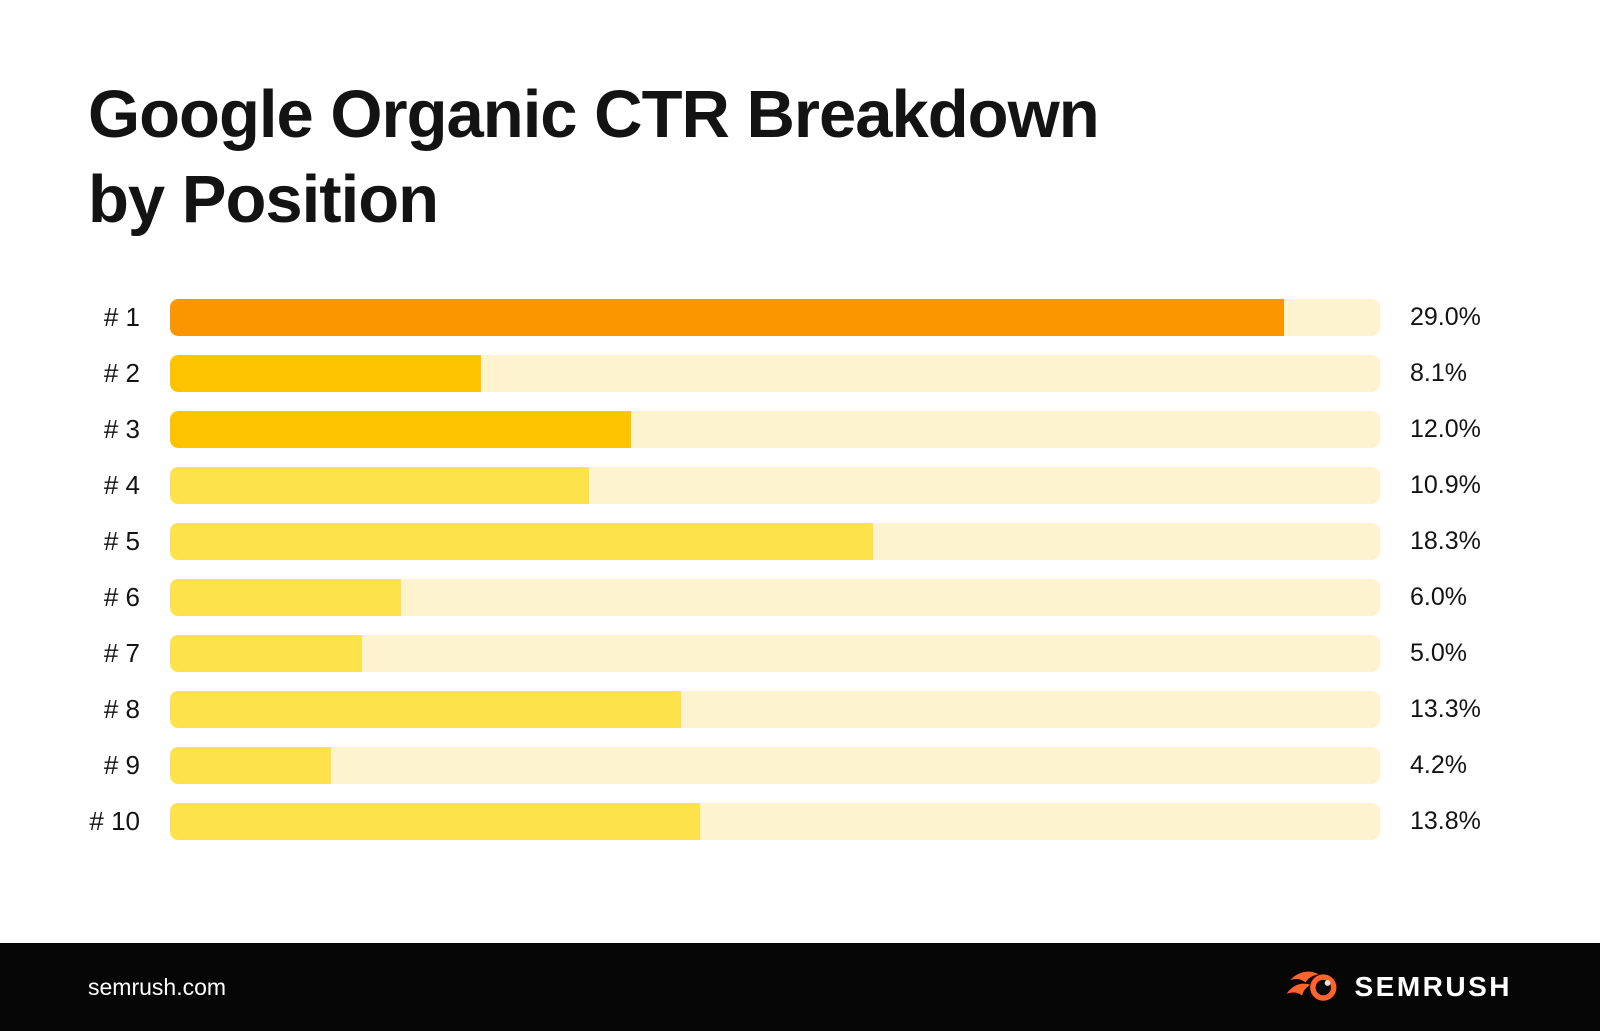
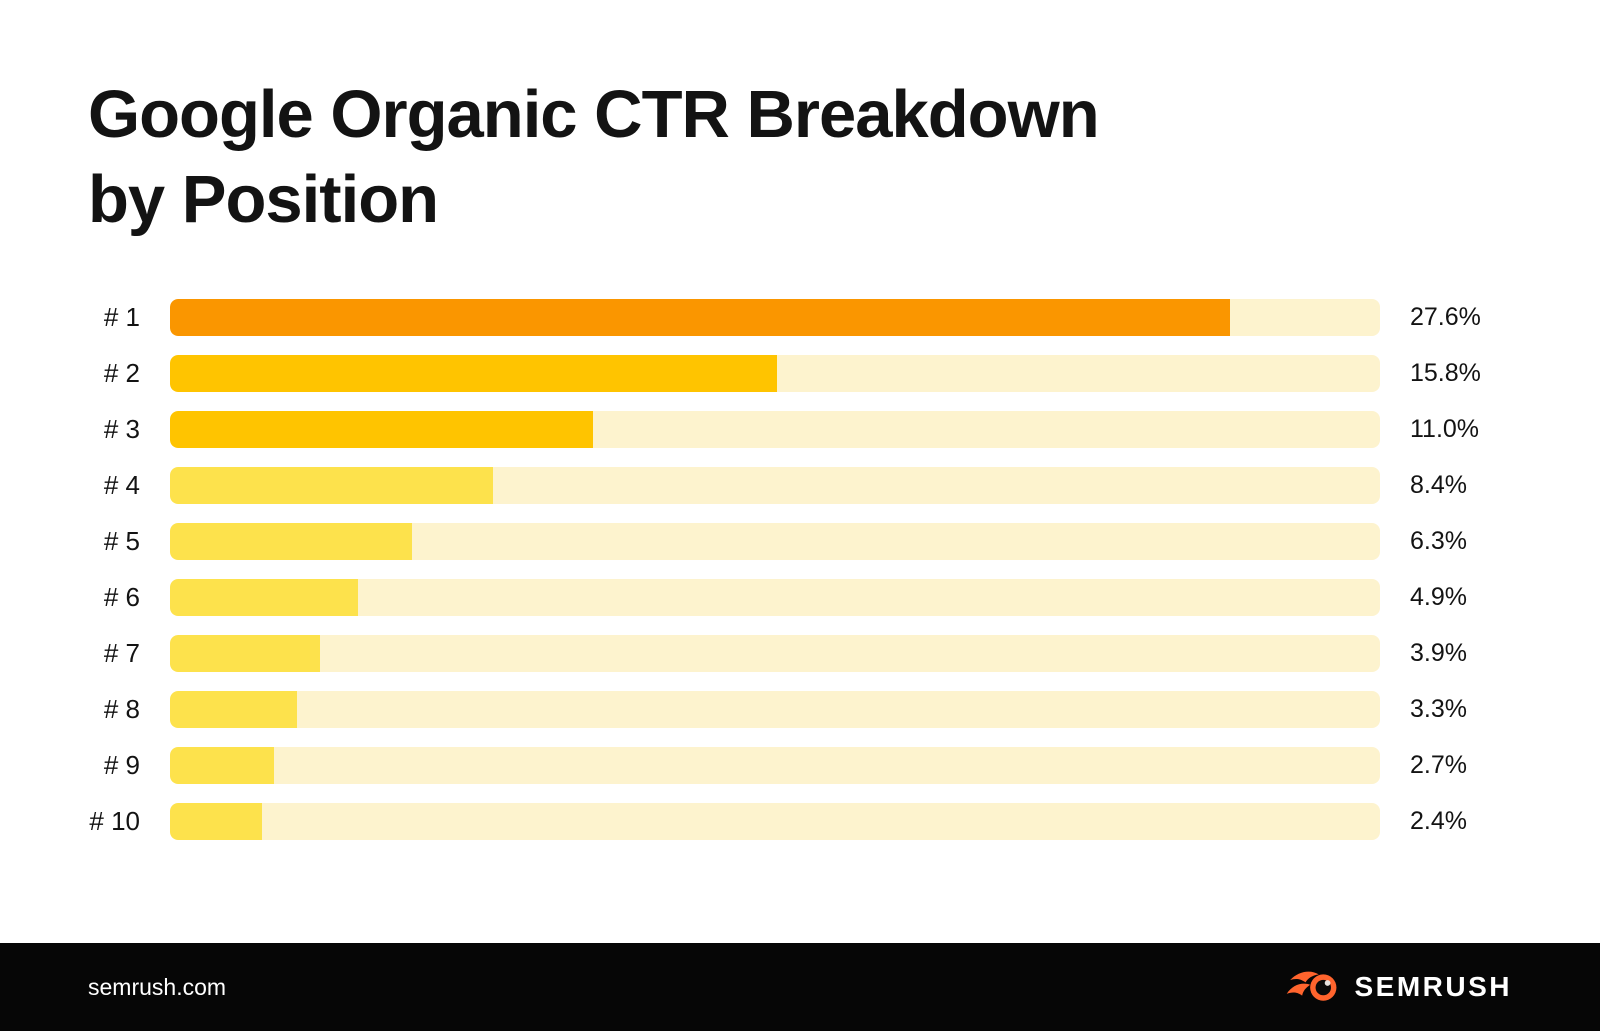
# 1: 29.0% -> 27.6%
# 2: 8.1% -> 15.8%
# 3: 12.0% -> 11.0%
# 4: 10.9% -> 8.4%
# 5: 18.3% -> 6.3%
# 6: 6.0% -> 4.9%
# 7: 5.0% -> 3.9%
# 8: 13.3% -> 3.3%
# 9: 4.2% -> 2.7%
# 10: 13.8% -> 2.4%
